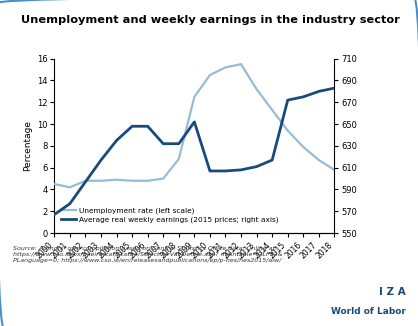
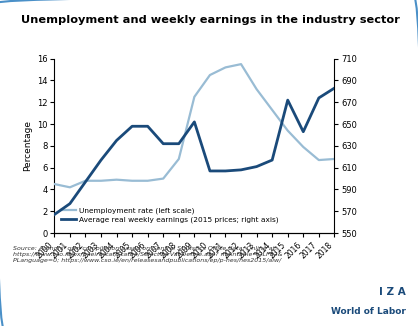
Average real weekly earnings (2015 prices; right axis)/2016: 675 -> 643
Average real weekly earnings (2015 prices; right axis)/2017: 680 -> 674
Unemployment rate (left scale)/2018: 5.8 -> 6.8
